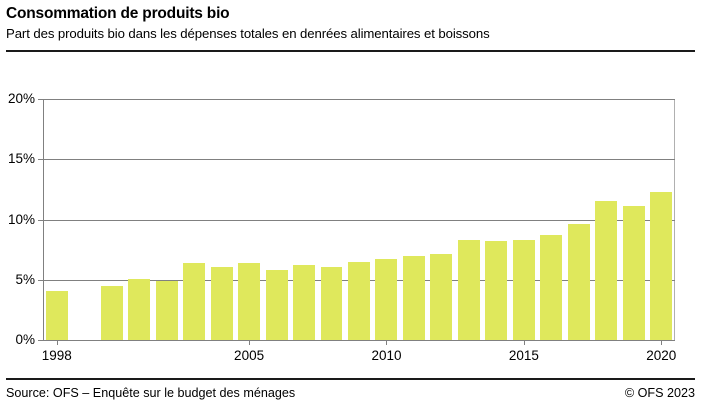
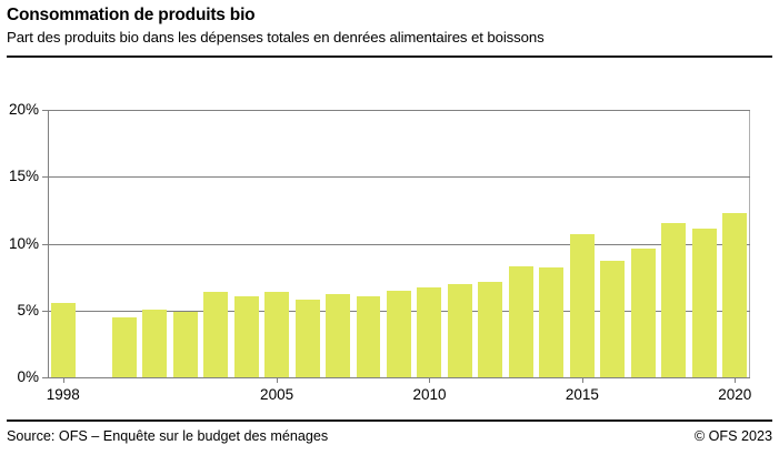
1998: 4.1% -> 5.6%
2015: 8.3% -> 10.7%
